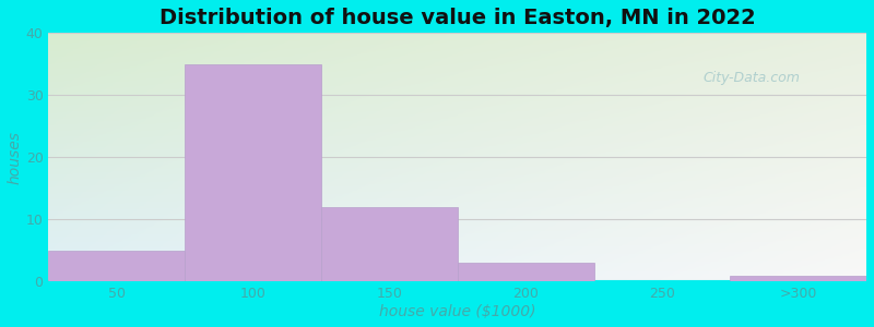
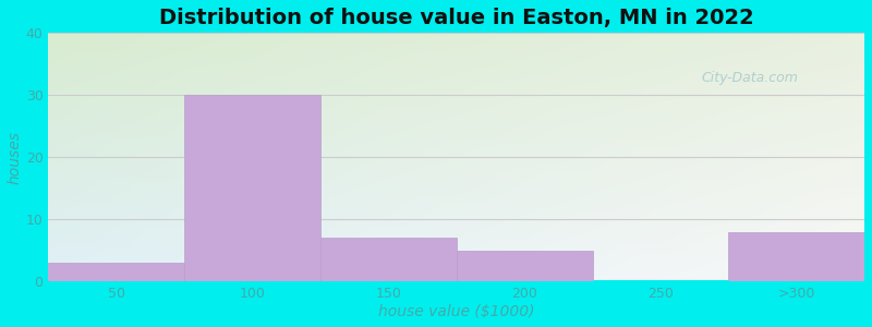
50: 5 -> 3
100: 35 -> 30
150: 12 -> 7
200: 3 -> 5
>300: 1 -> 8
